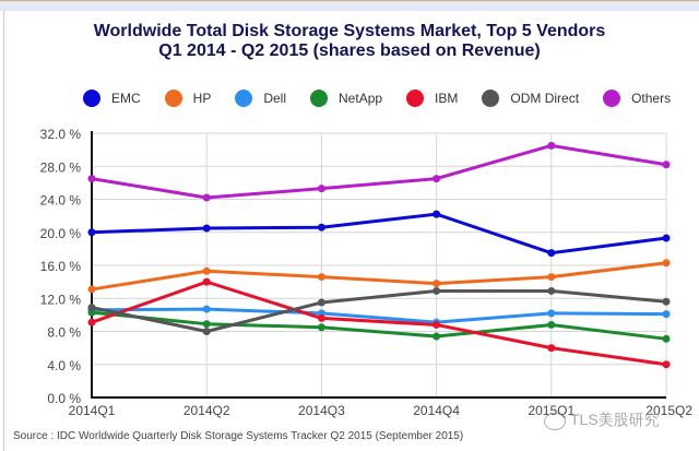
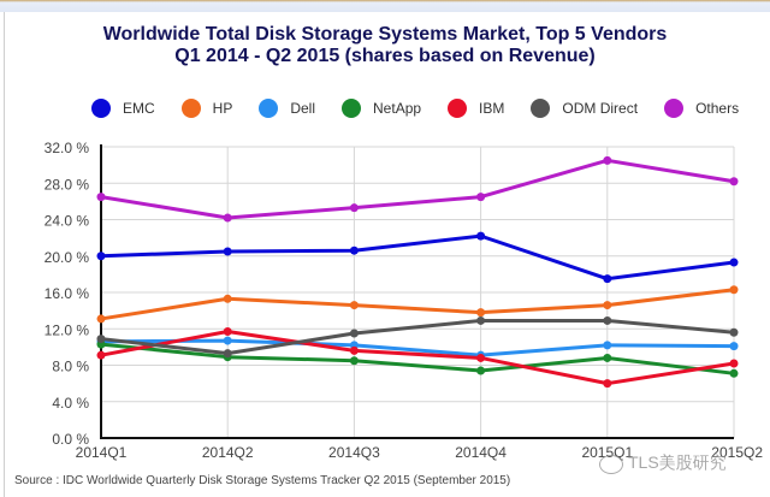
IBM/2014Q2: 14% -> 12%
ODM Direct/2014Q2: 8% -> 9%
IBM/2015Q2: 4% -> 8%
